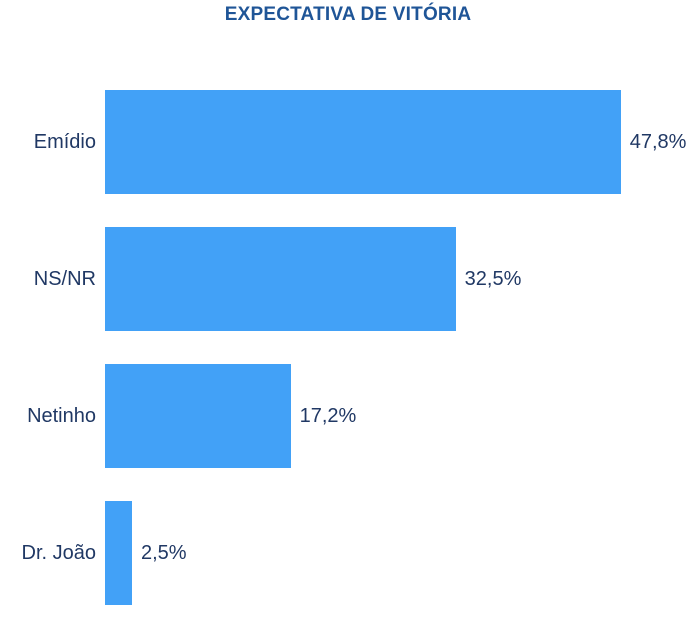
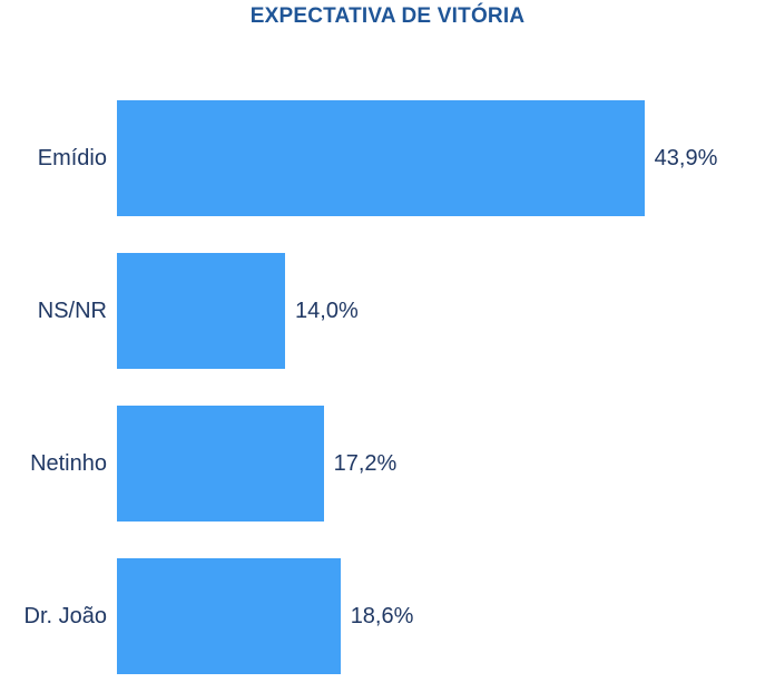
Emídio: 47,8% -> 43,9%
NS/NR: 32,5% -> 14,0%
Dr. João: 2,5% -> 18,6%
